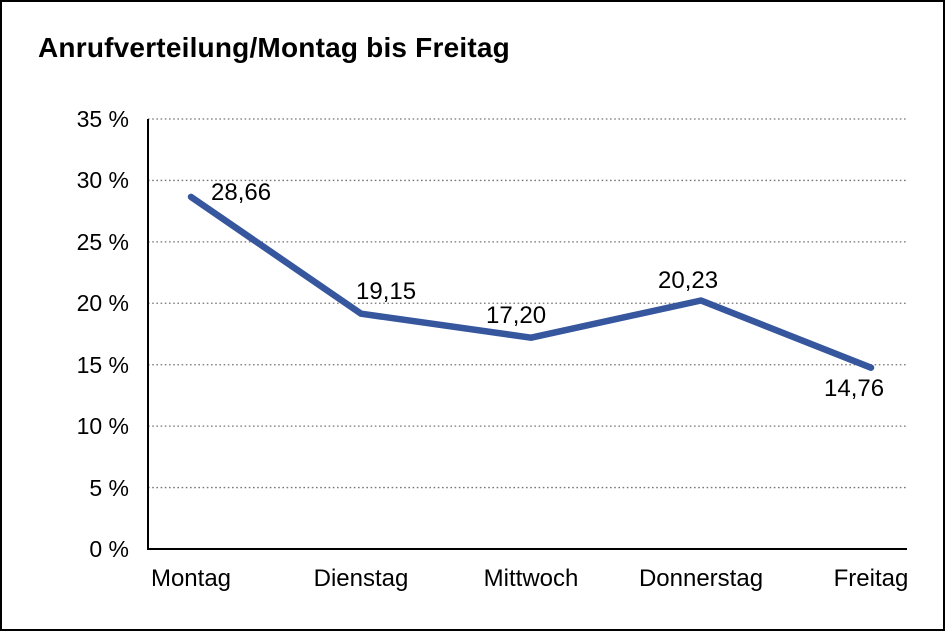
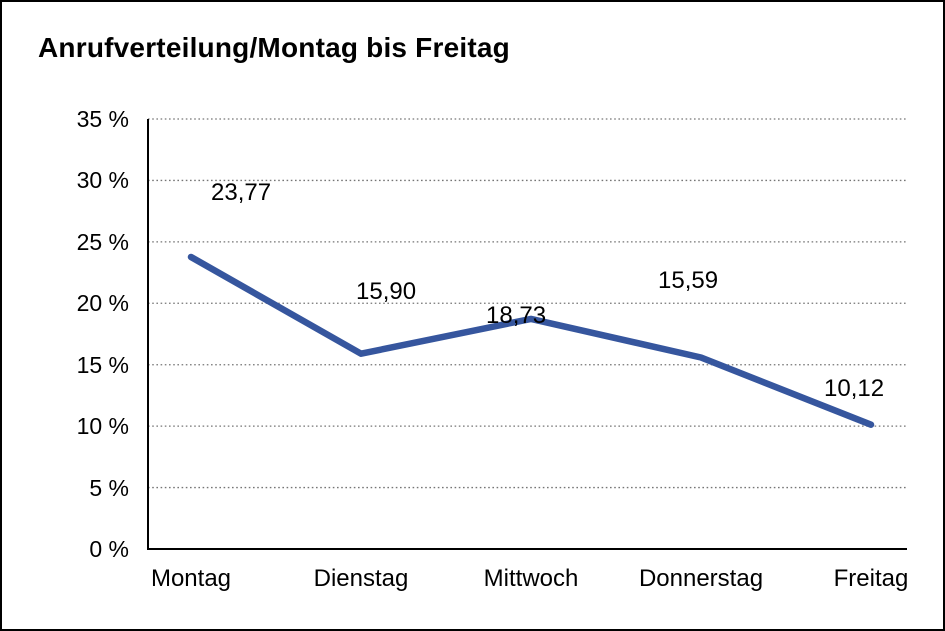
Montag: 28,66 -> 23,77
Dienstag: 19,15 -> 15,90
Mittwoch: 17,20 -> 18,73
Donnerstag: 20,23 -> 15,59
Freitag: 14,76 -> 10,12
